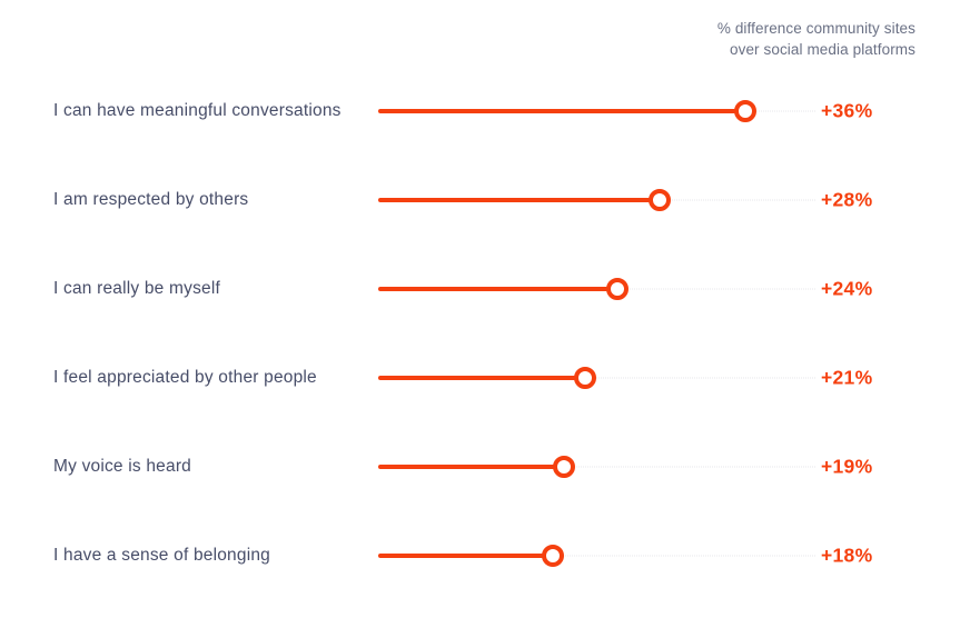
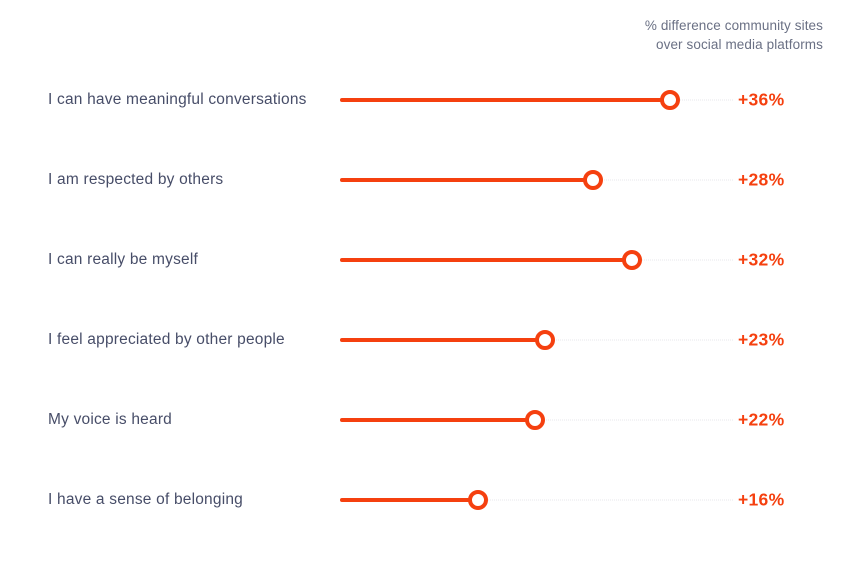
I can really be myself: +24% -> +32%
I feel appreciated by other people: +21% -> +23%
My voice is heard: +19% -> +22%
I have a sense of belonging: +18% -> +16%
